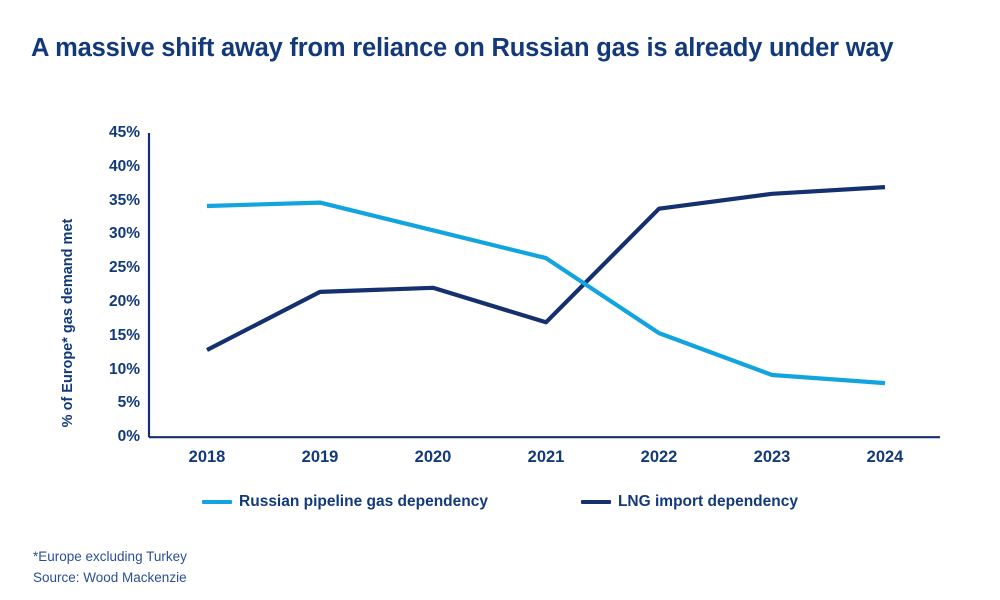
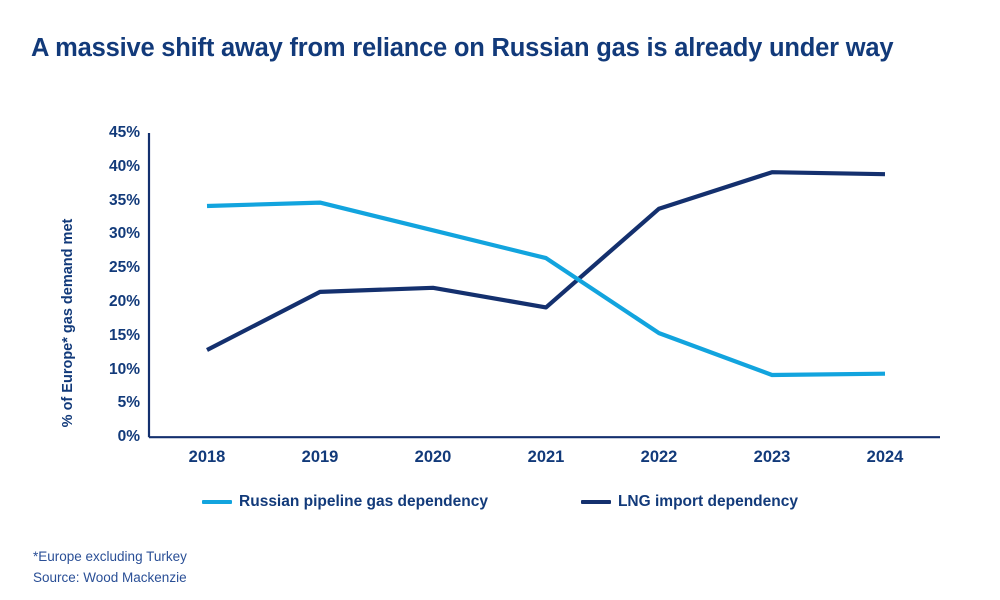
LNG import dependency/2021: 17% -> 19%
LNG import dependency/2023: 36% -> 39%
Russian pipeline gas dependency/2024: 8% -> 9%
LNG import dependency/2024: 37% -> 39%
